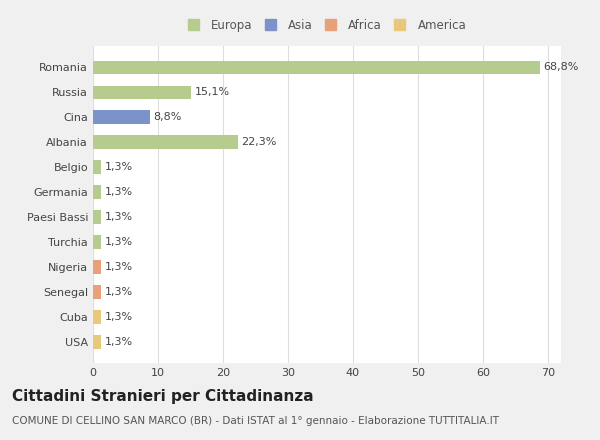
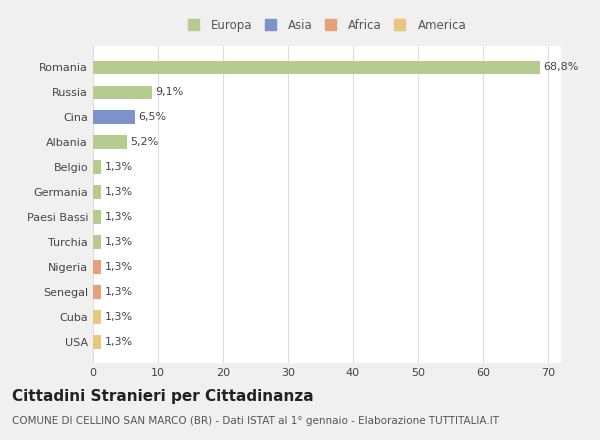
Russia: 15,1% -> 9,1%
Cina: 8,8% -> 6,5%
Albania: 22,3% -> 5,2%
